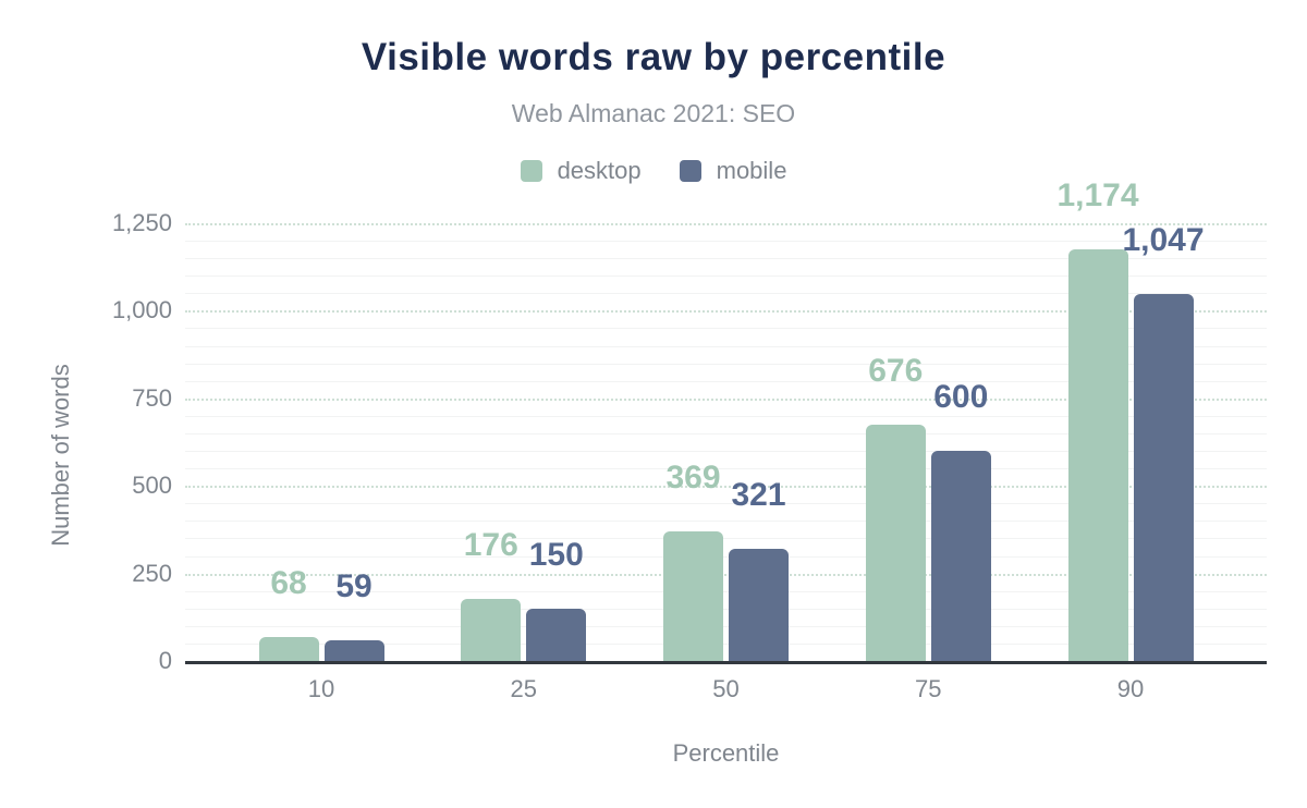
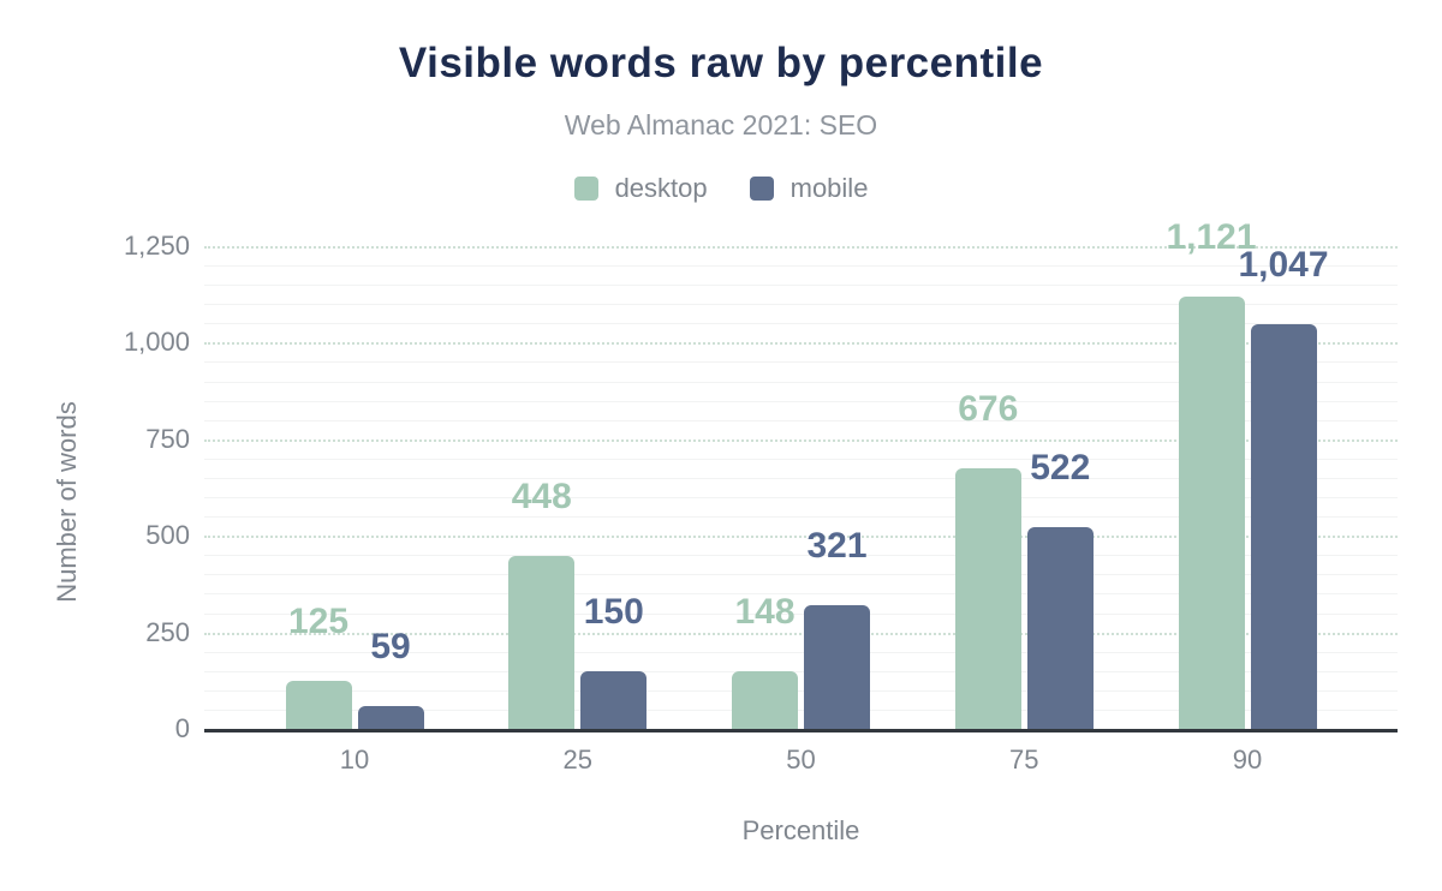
desktop/10: 68 -> 125
desktop/25: 176 -> 448
desktop/50: 369 -> 148
mobile/75: 600 -> 522
desktop/90: 1,174 -> 1,121
